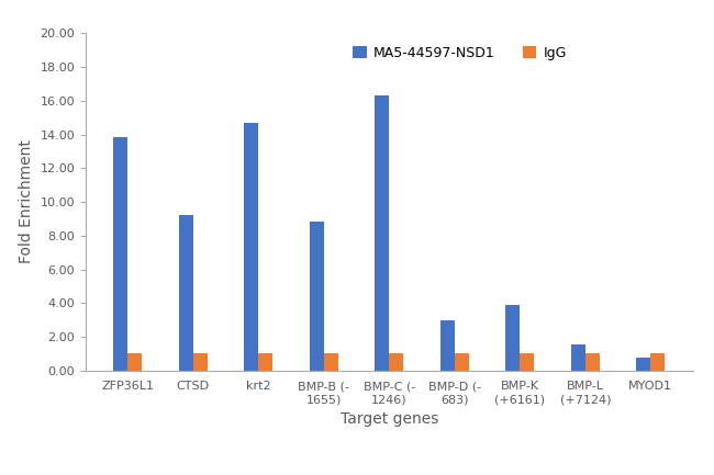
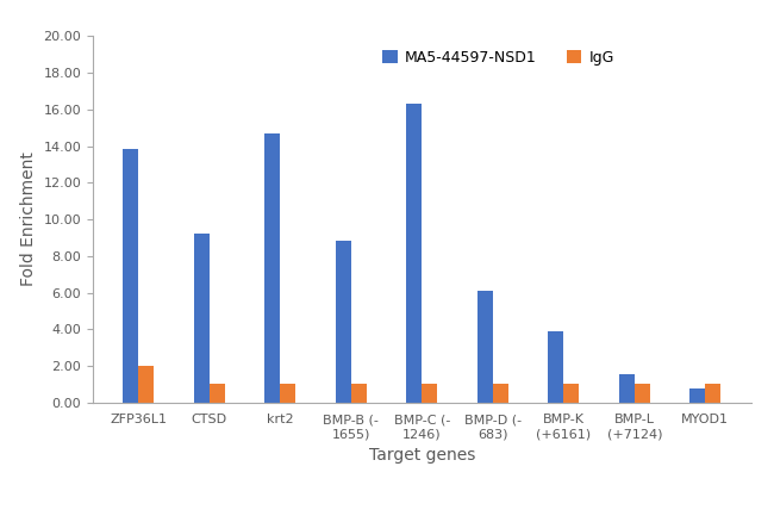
IgG/ZFP36L1: 1 -> 2
MA5-44597-NSD1/BMP-D (- 683): 3.0 -> 6.1
